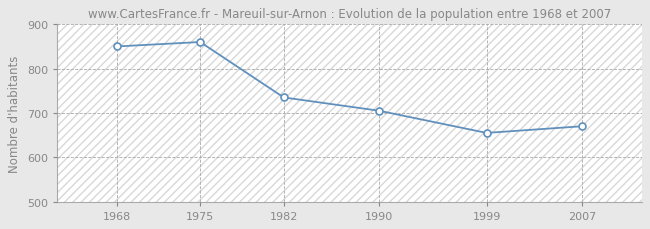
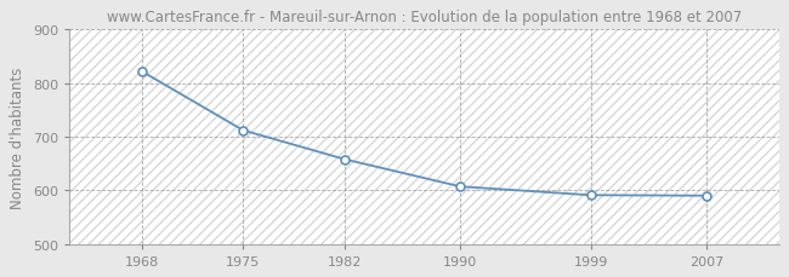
1968: 850 -> 822
1975: 860 -> 712
1982: 735 -> 658
1990: 705 -> 607
1999: 655 -> 591
2007: 670 -> 590
